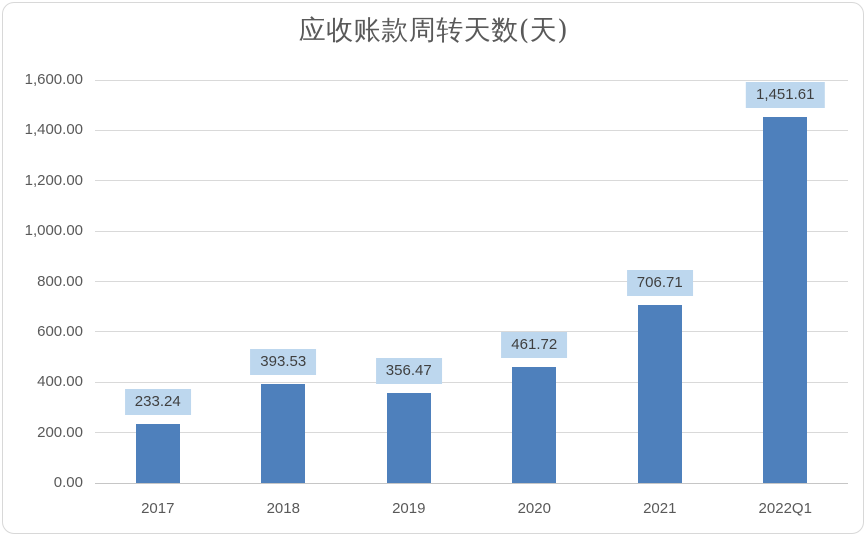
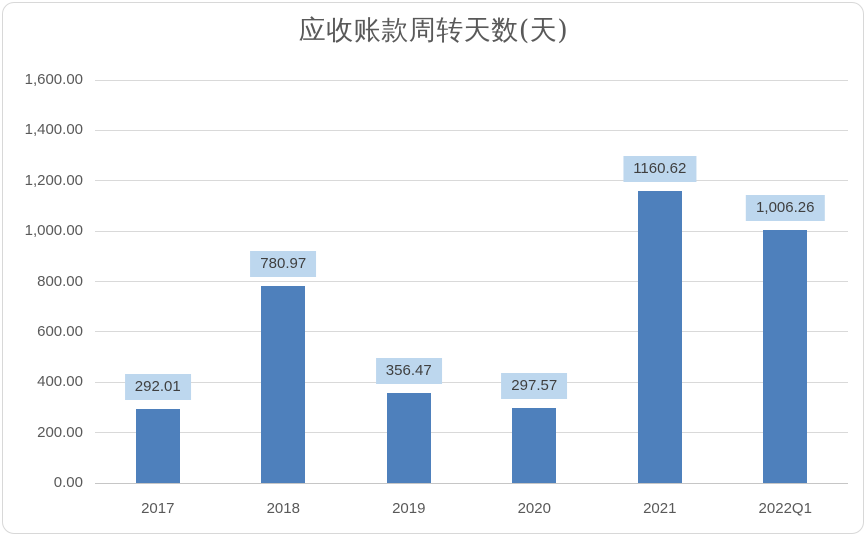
2017: 233.24 -> 292.01
2018: 393.53 -> 780.97
2020: 461.72 -> 297.57
2021: 706.71 -> 1160.62
2022Q1: 1,451.61 -> 1,006.26
